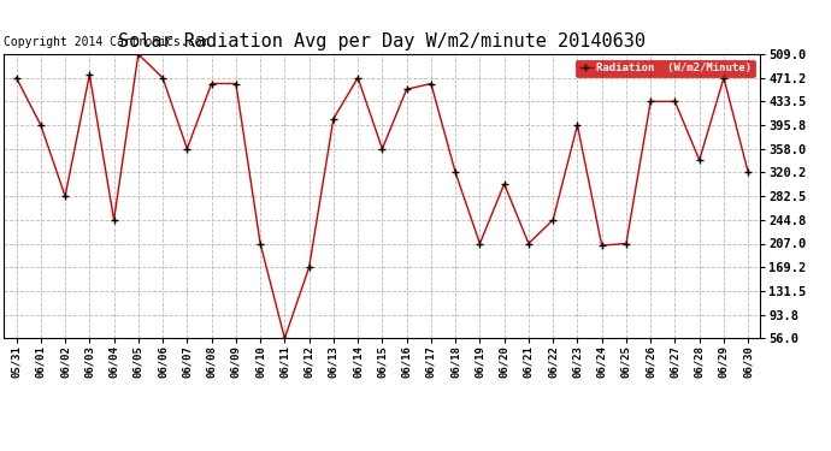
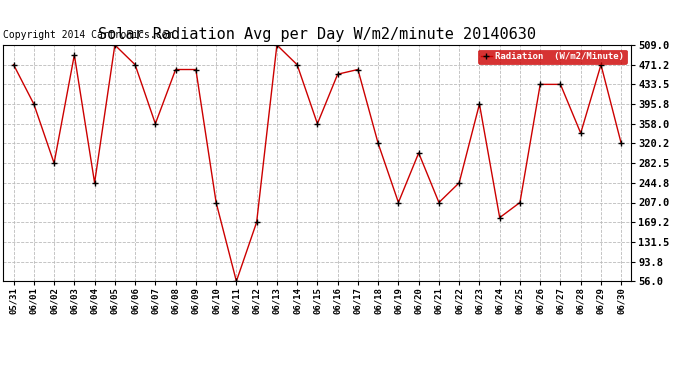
06/03: 476 -> 490
06/13: 406 -> 509
06/24: 204 -> 178
